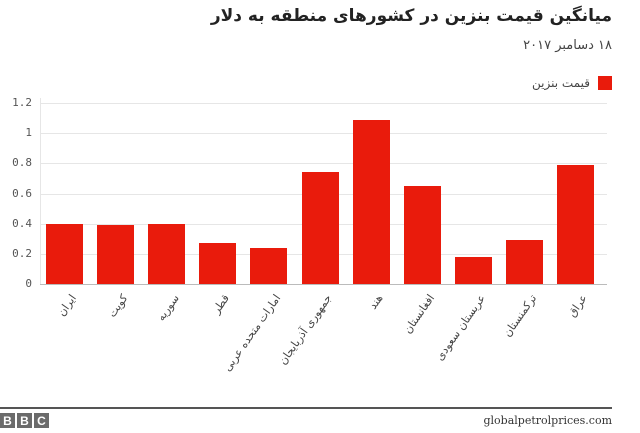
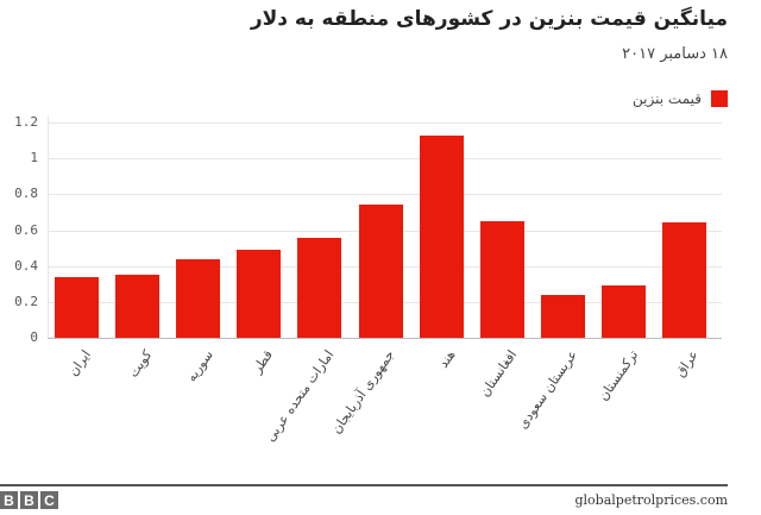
ایران: 0.40 -> 0.34
کویت: 0.39 -> 0.35
سوریه: 0.40 -> 0.44
قطر: 0.27 -> 0.49
امارات متحده عربی: 0.24 -> 0.56
هند: 1.09 -> 1.13
عربستان سعودی: 0.18 -> 0.24
عراق: 0.79 -> 0.64
